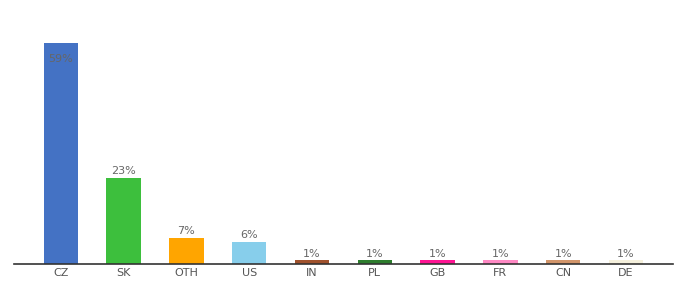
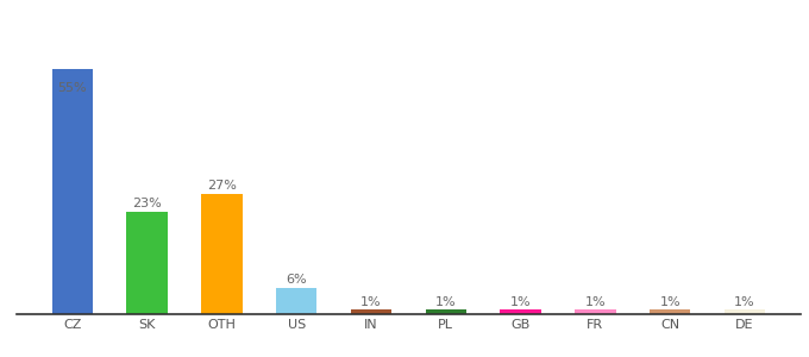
CZ: 59% -> 55%
OTH: 7% -> 27%
